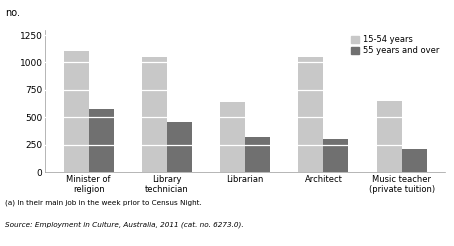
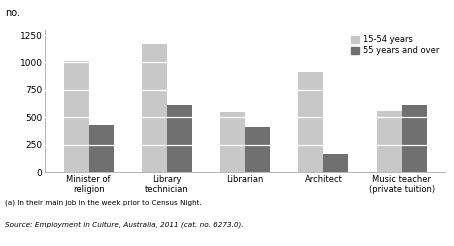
15-54 years/Minister of religion: 1100 -> 1010
55 years and over/Minister of religion: 580 -> 430
15-54 years/Library technician: 1050 -> 1170
55 years and over/Library technician: 460 -> 610
15-54 years/Librarian: 640 -> 550
55 years and over/Librarian: 320 -> 410
15-54 years/Architect: 1050 -> 910
55 years and over/Architect: 300 -> 170
15-54 years/Music teacher (private tuition): 650 -> 560
55 years and over/Music teacher (private tuition): 210 -> 610
